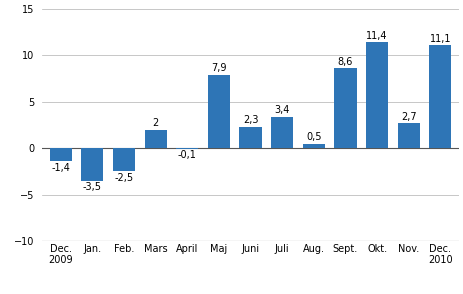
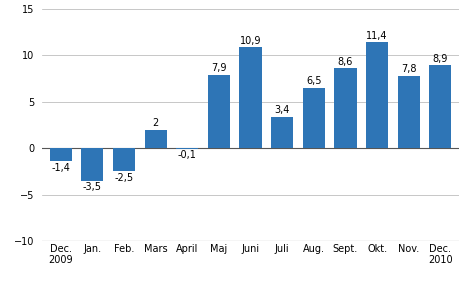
Juni: 2,3 -> 10,9
Aug.: 0,5 -> 6,5
Nov.: 2,7 -> 7,8
Dec. 2010: 11,1 -> 8,9
